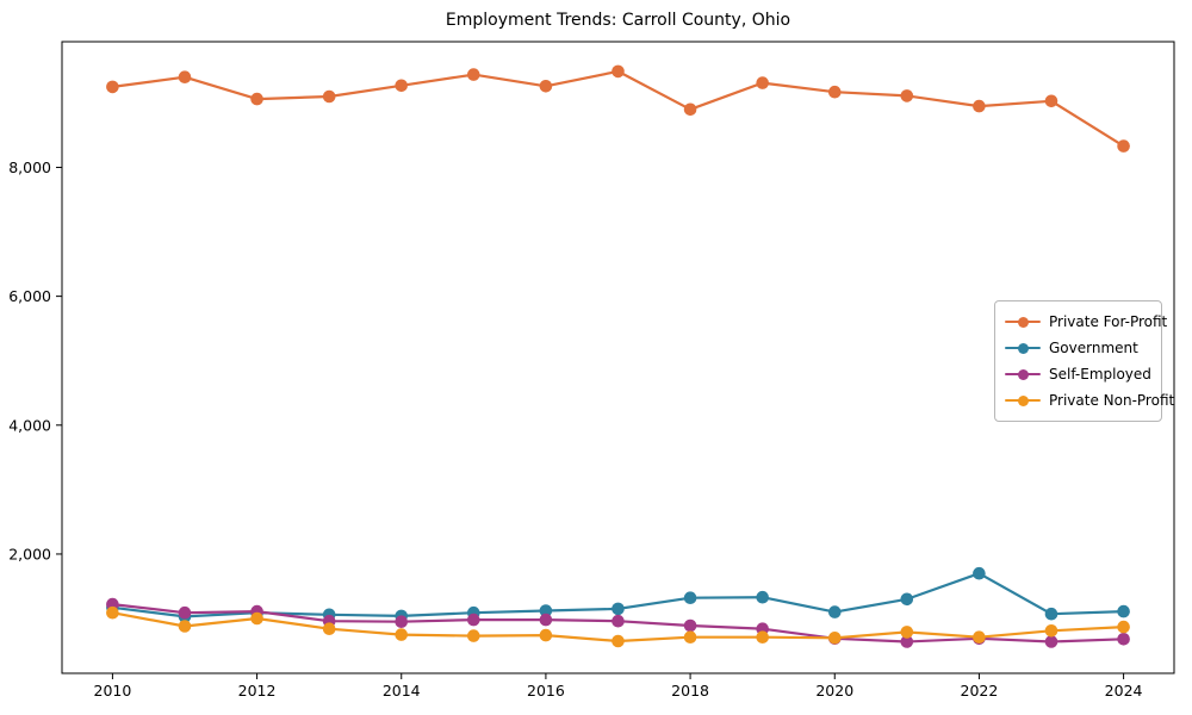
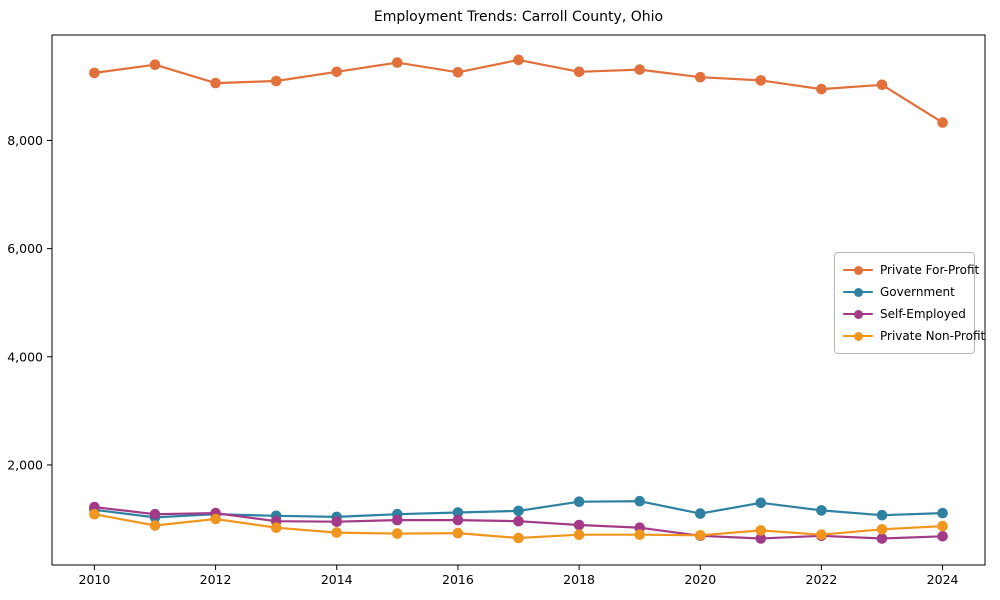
Private For-Profit/2018: 8900 -> 9300
Government/2022: 1700 -> 1200
